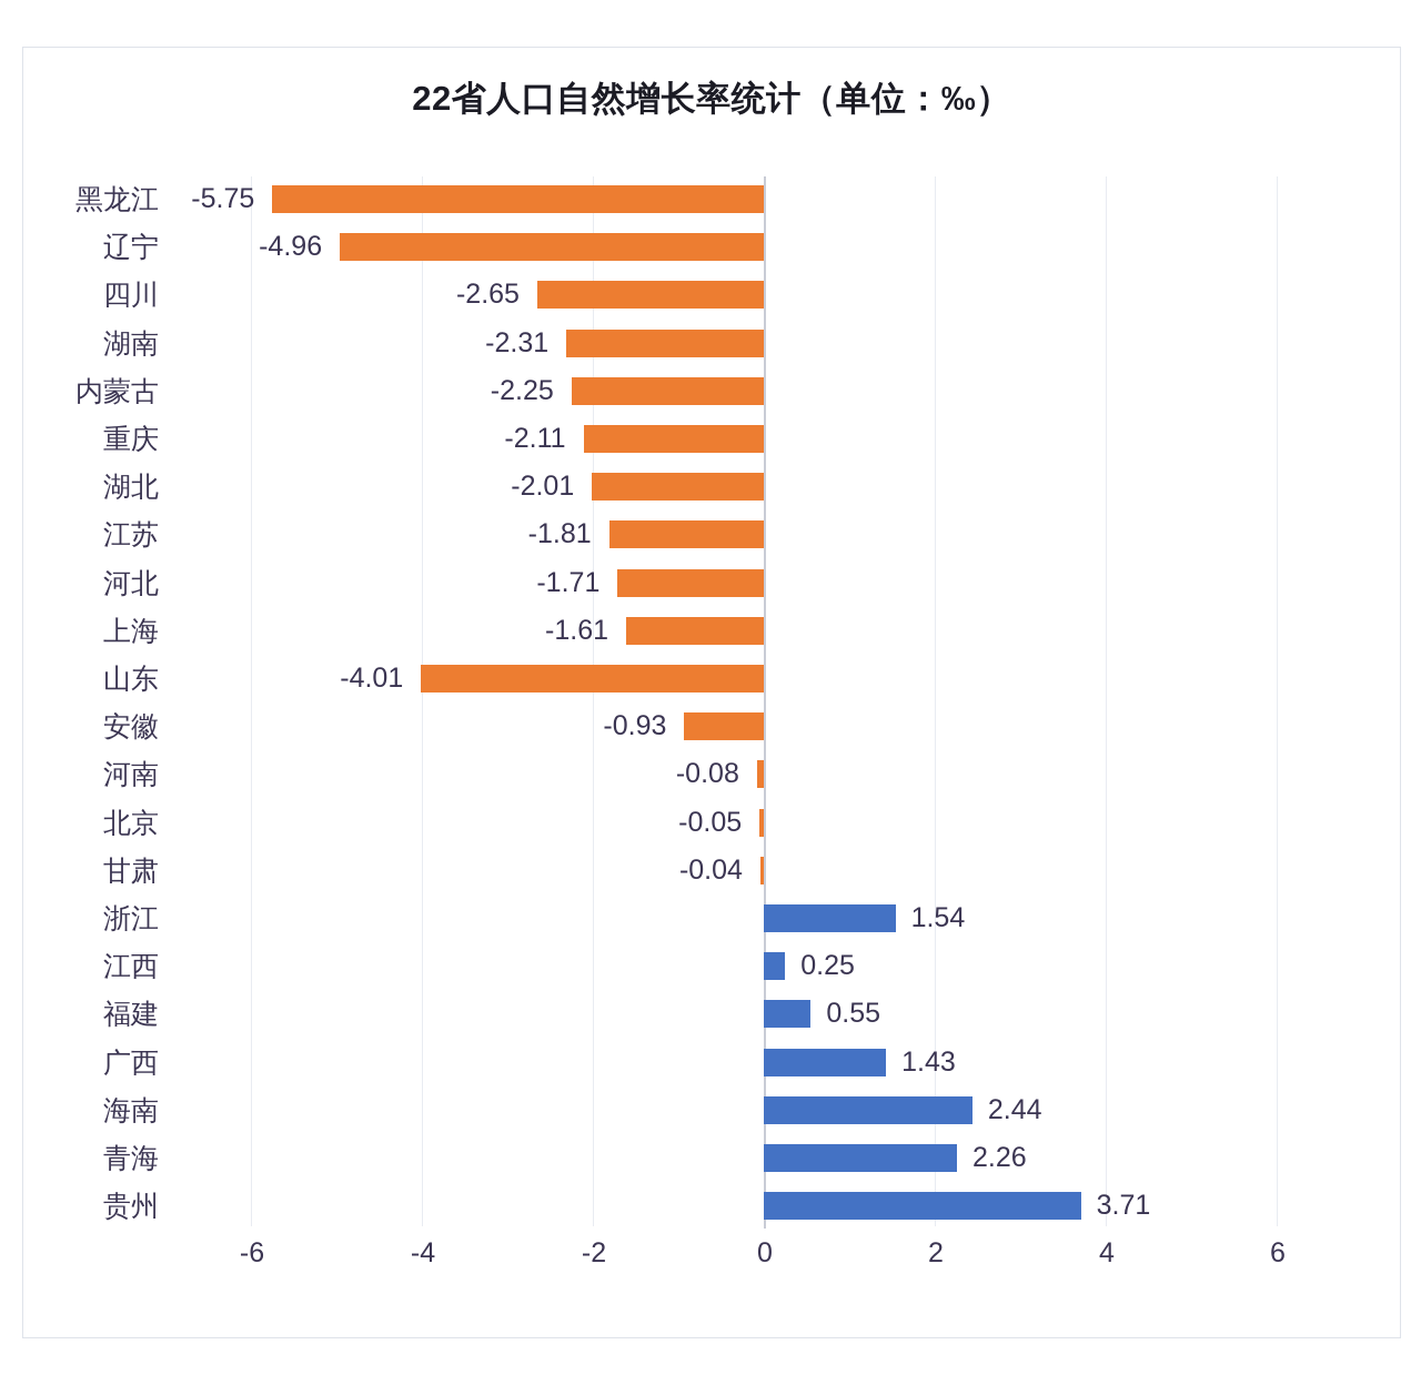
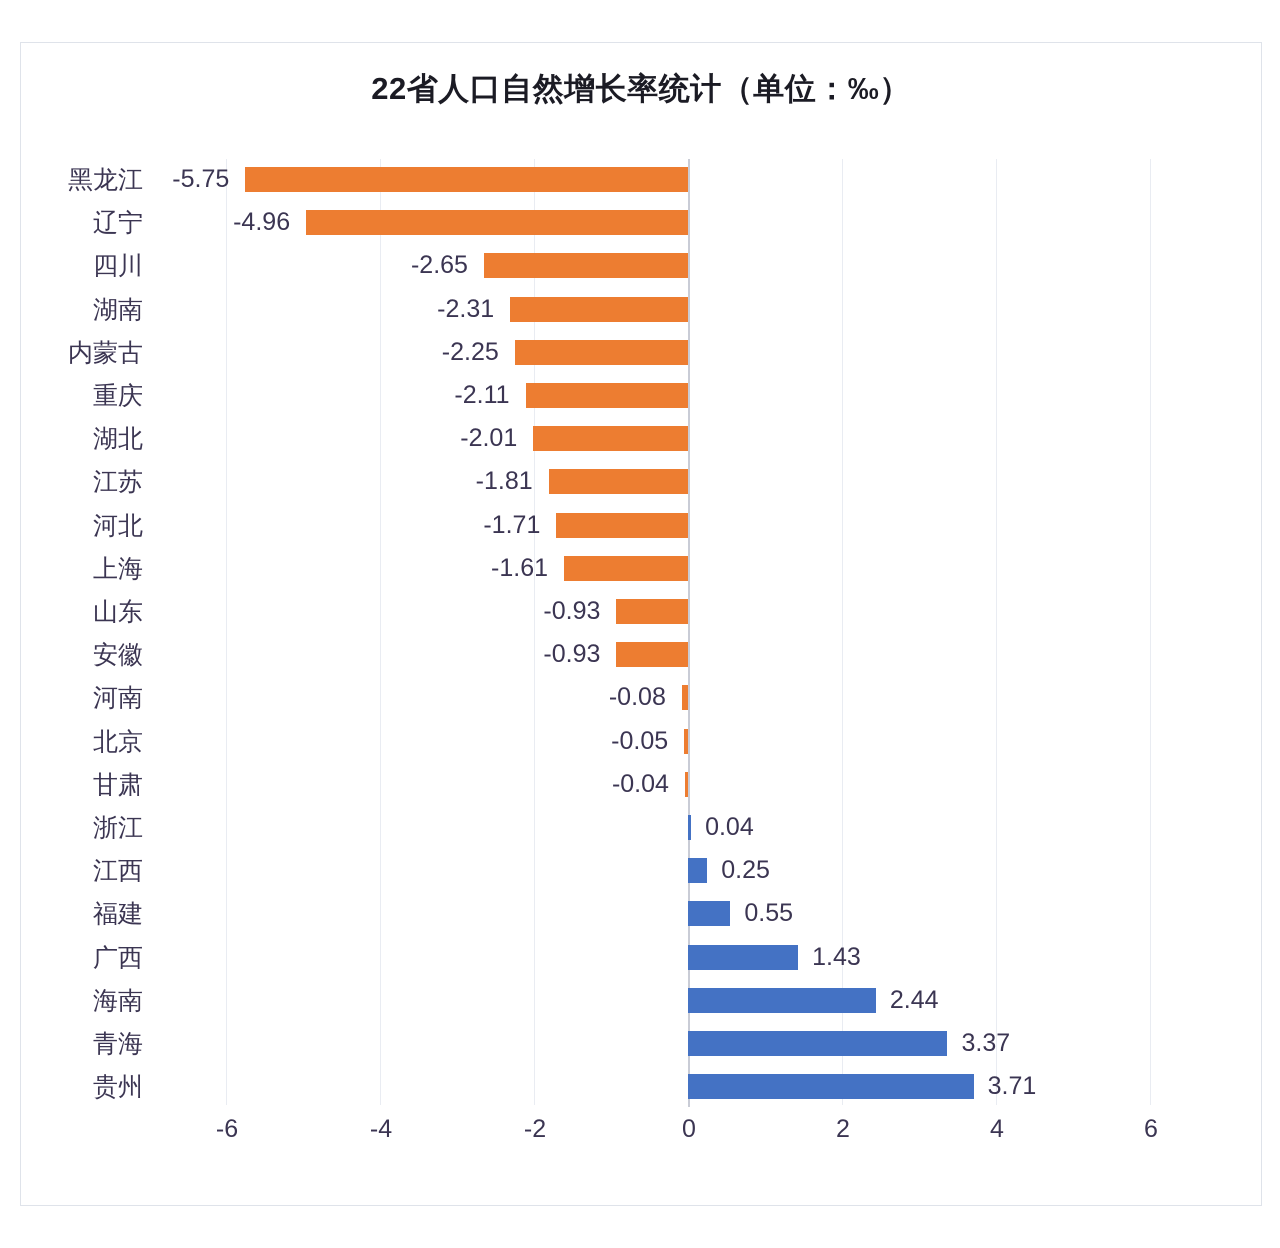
山东: -4.01 -> -0.93
浙江: 1.54 -> 0.04
青海: 2.26 -> 3.37
